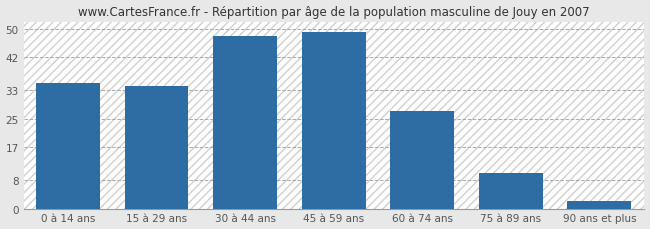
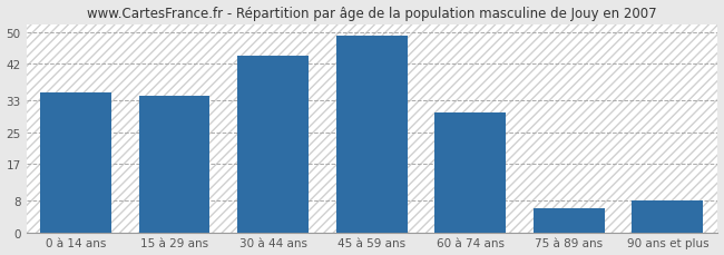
30 à 44 ans: 48 -> 44
60 à 74 ans: 27 -> 30
75 à 89 ans: 10 -> 6
90 ans et plus: 2 -> 8
